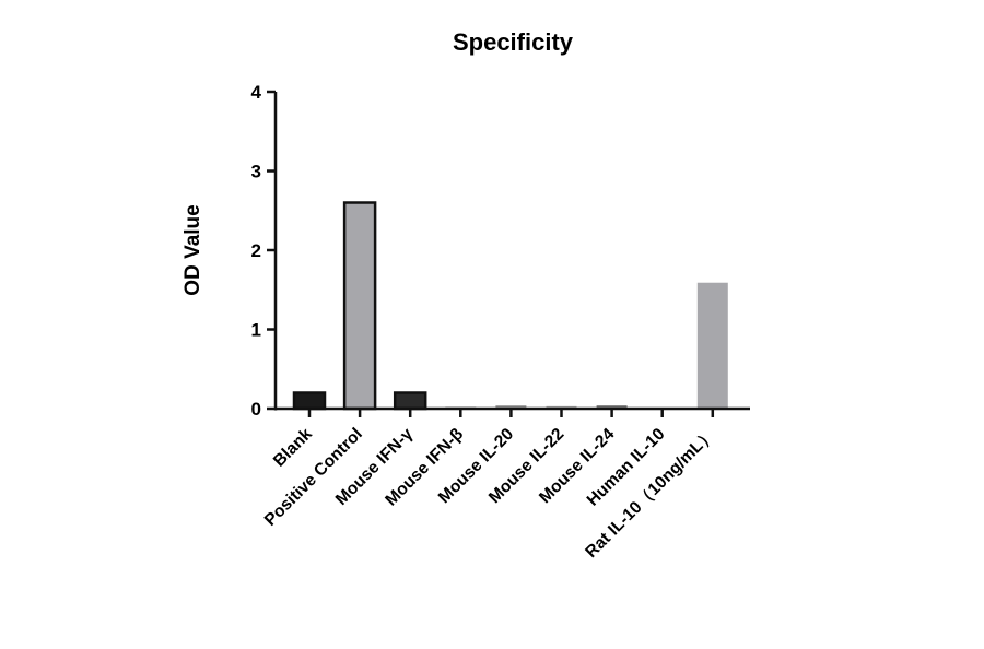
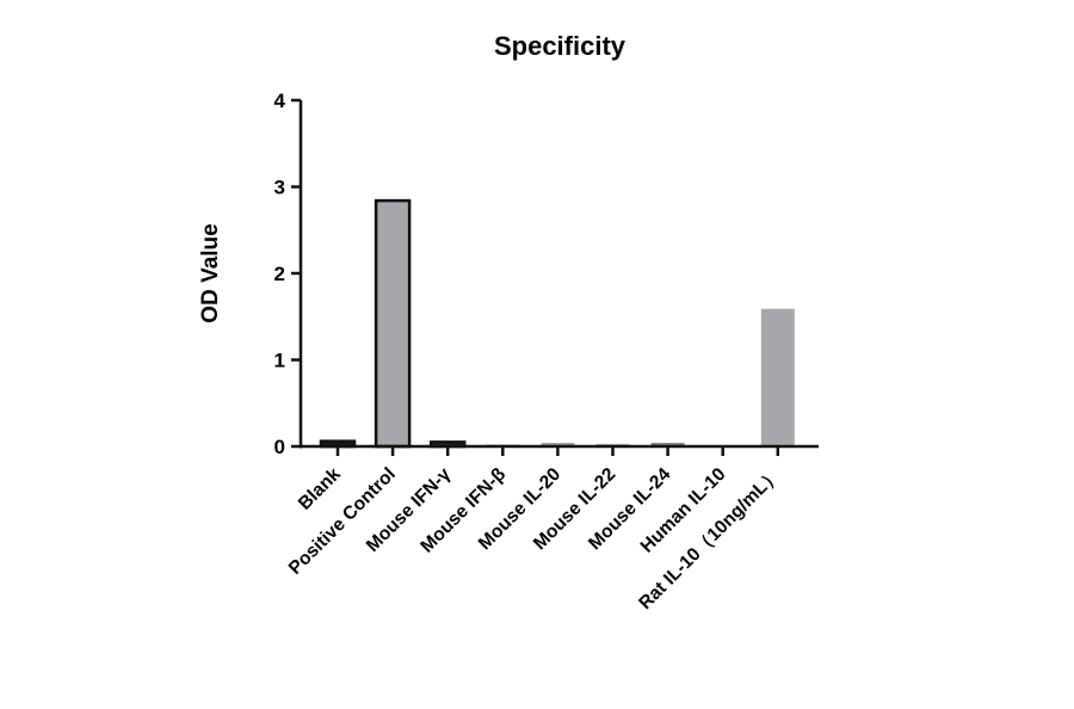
Blank: 0.2 -> 0.1
Positive Control: 2.6 -> 2.8
Mouse IFN-γ: 0.2 -> 0.1
